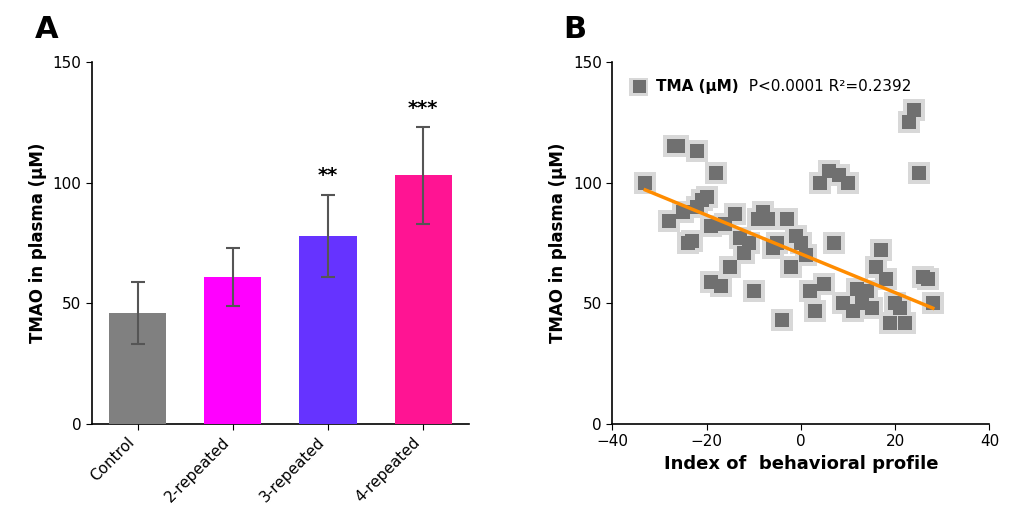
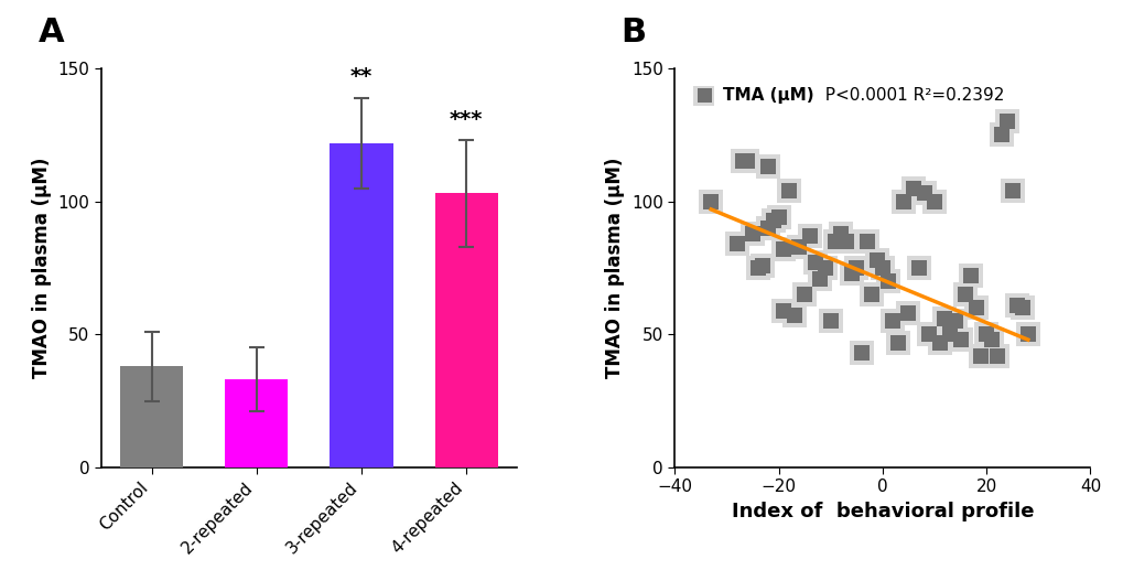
Control: 46 -> 38
2-repeated: 61 -> 33
3-repeated: 78 -> 122
